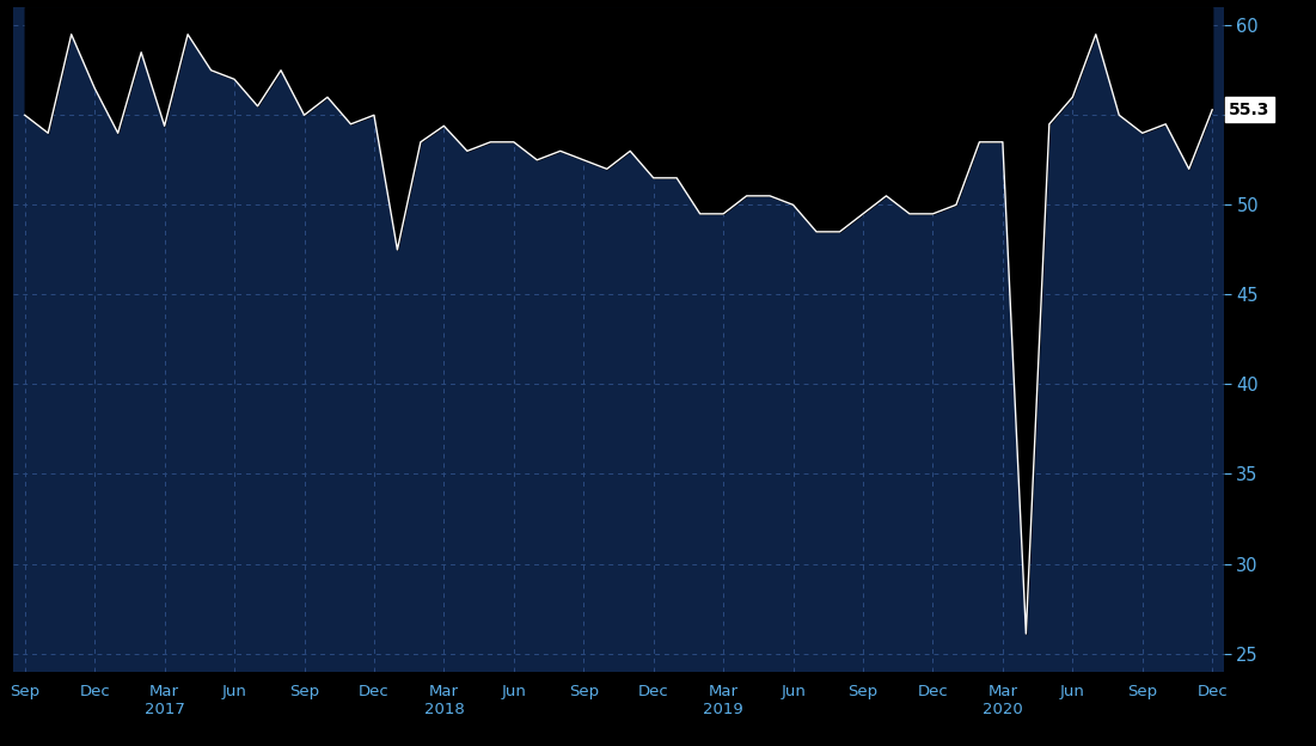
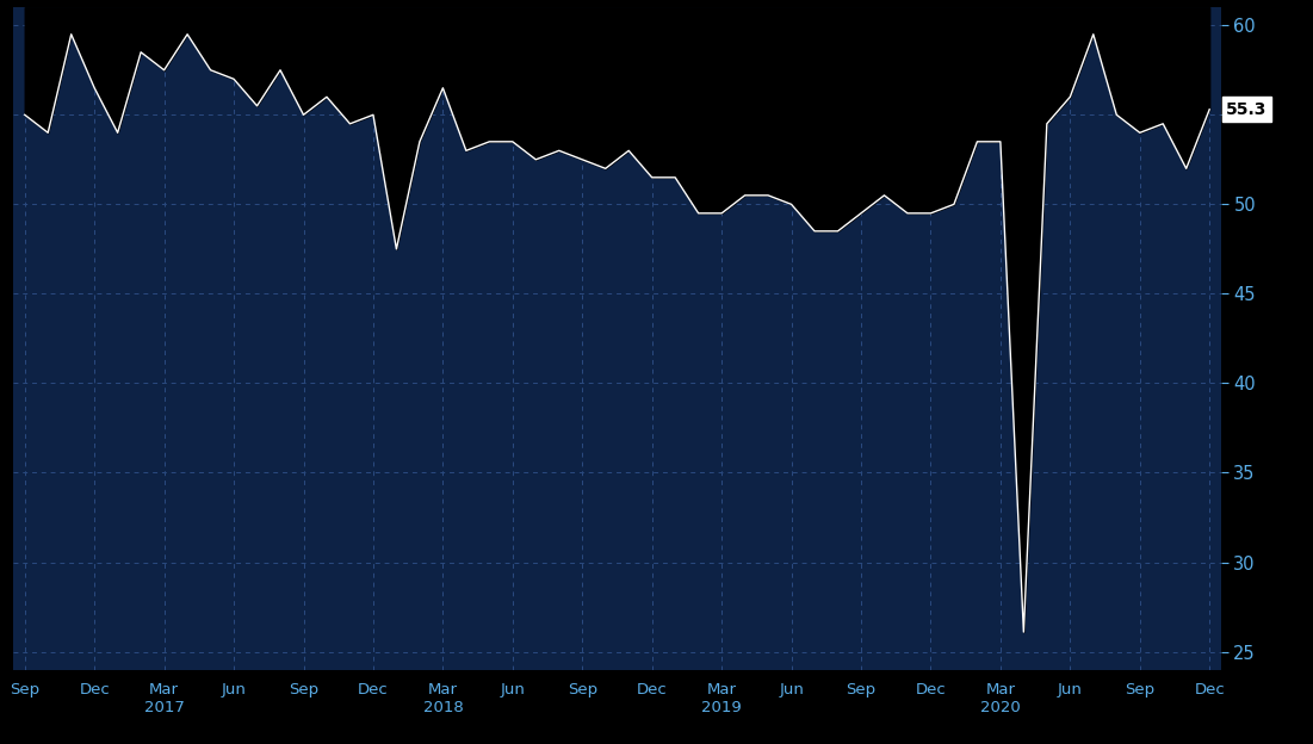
Mar 2017: 54.4 -> 57.5
Mar 2018: 54.4 -> 56.5
